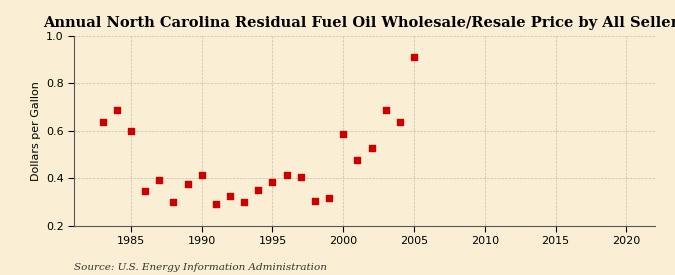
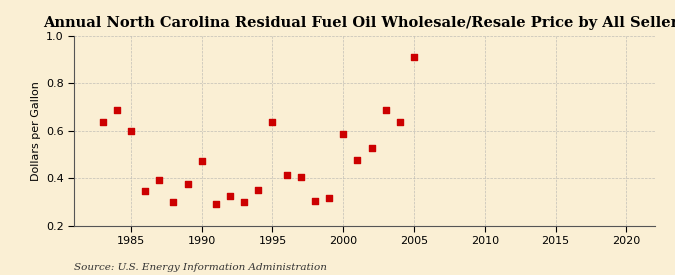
1990: 0.415 -> 0.470
1995: 0.385 -> 0.635
